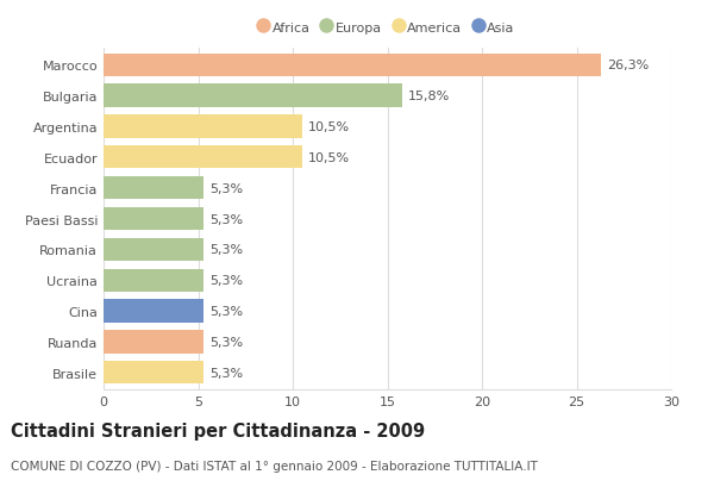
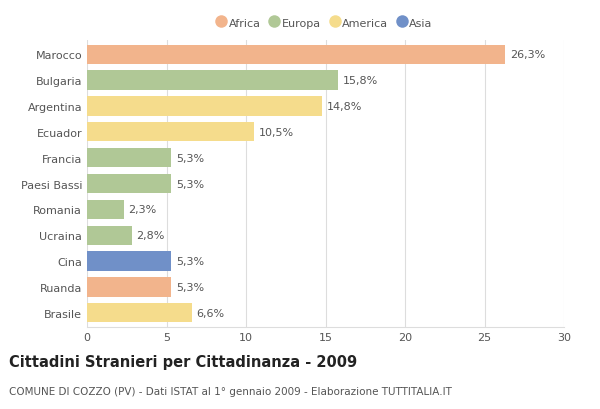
Argentina: 10,5% -> 14,8%
Romania: 5,3% -> 2,3%
Ucraina: 5,3% -> 2,8%
Brasile: 5,3% -> 6,6%
